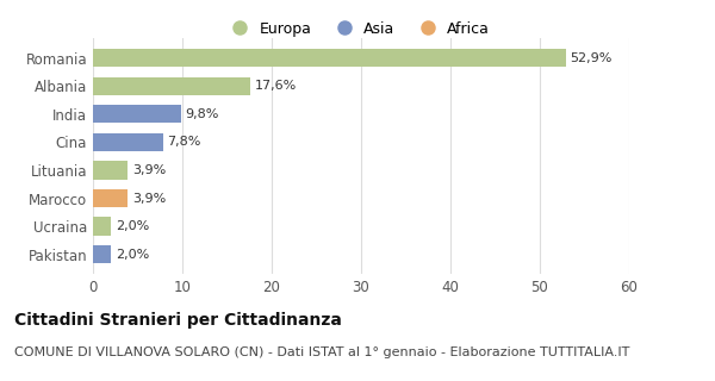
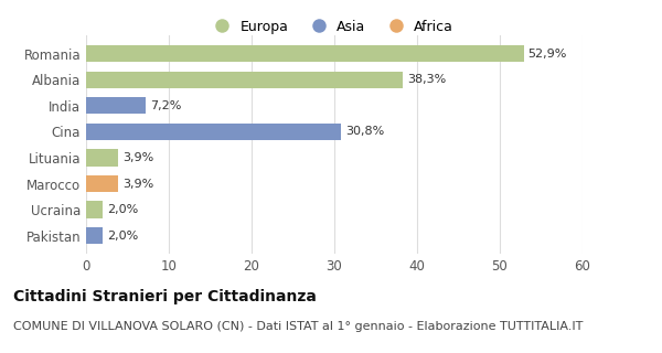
Albania: 17,6% -> 38,3%
India: 9,8% -> 7,2%
Cina: 7,8% -> 30,8%
